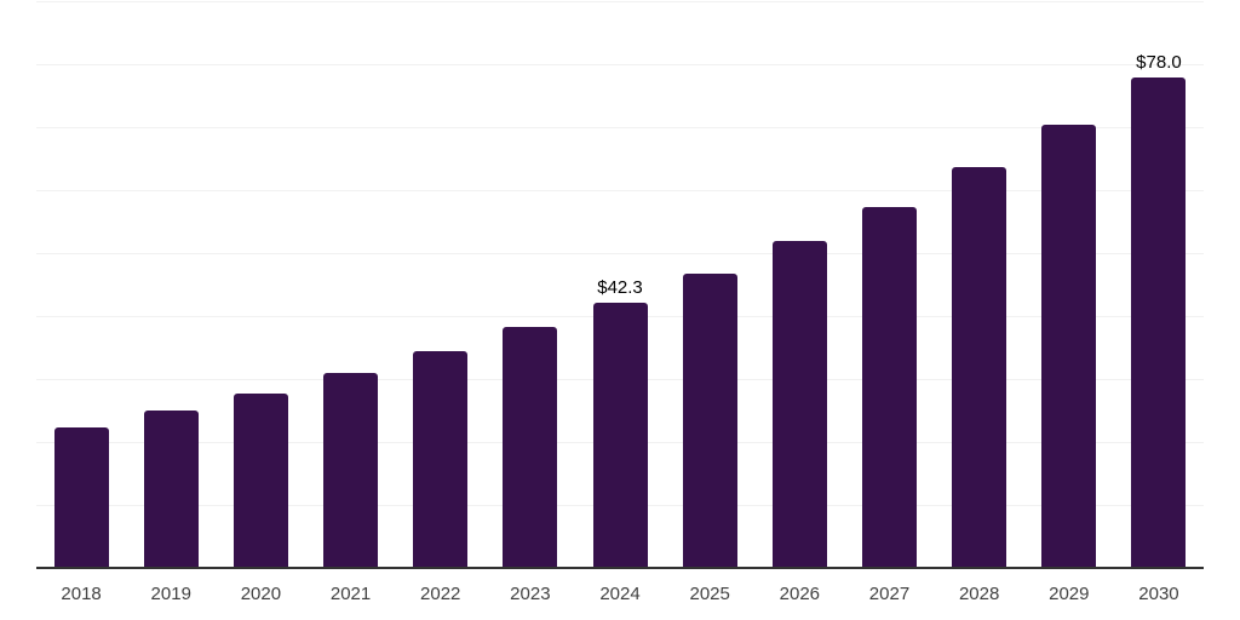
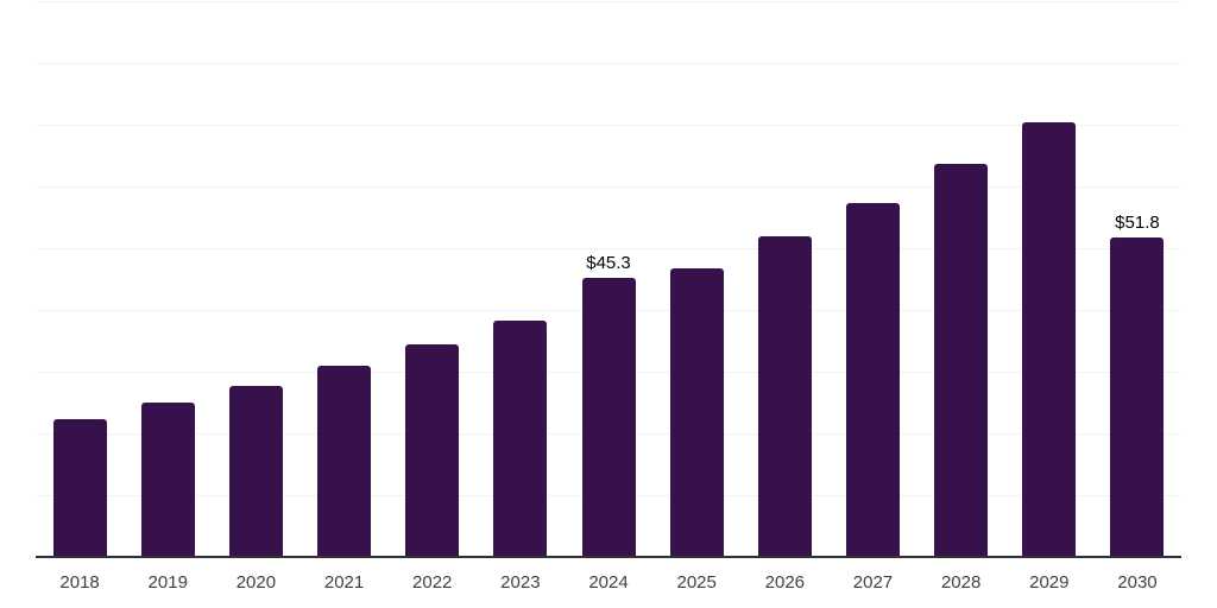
2024: $42.3 -> $45.3
2030: $78.0 -> $51.8
